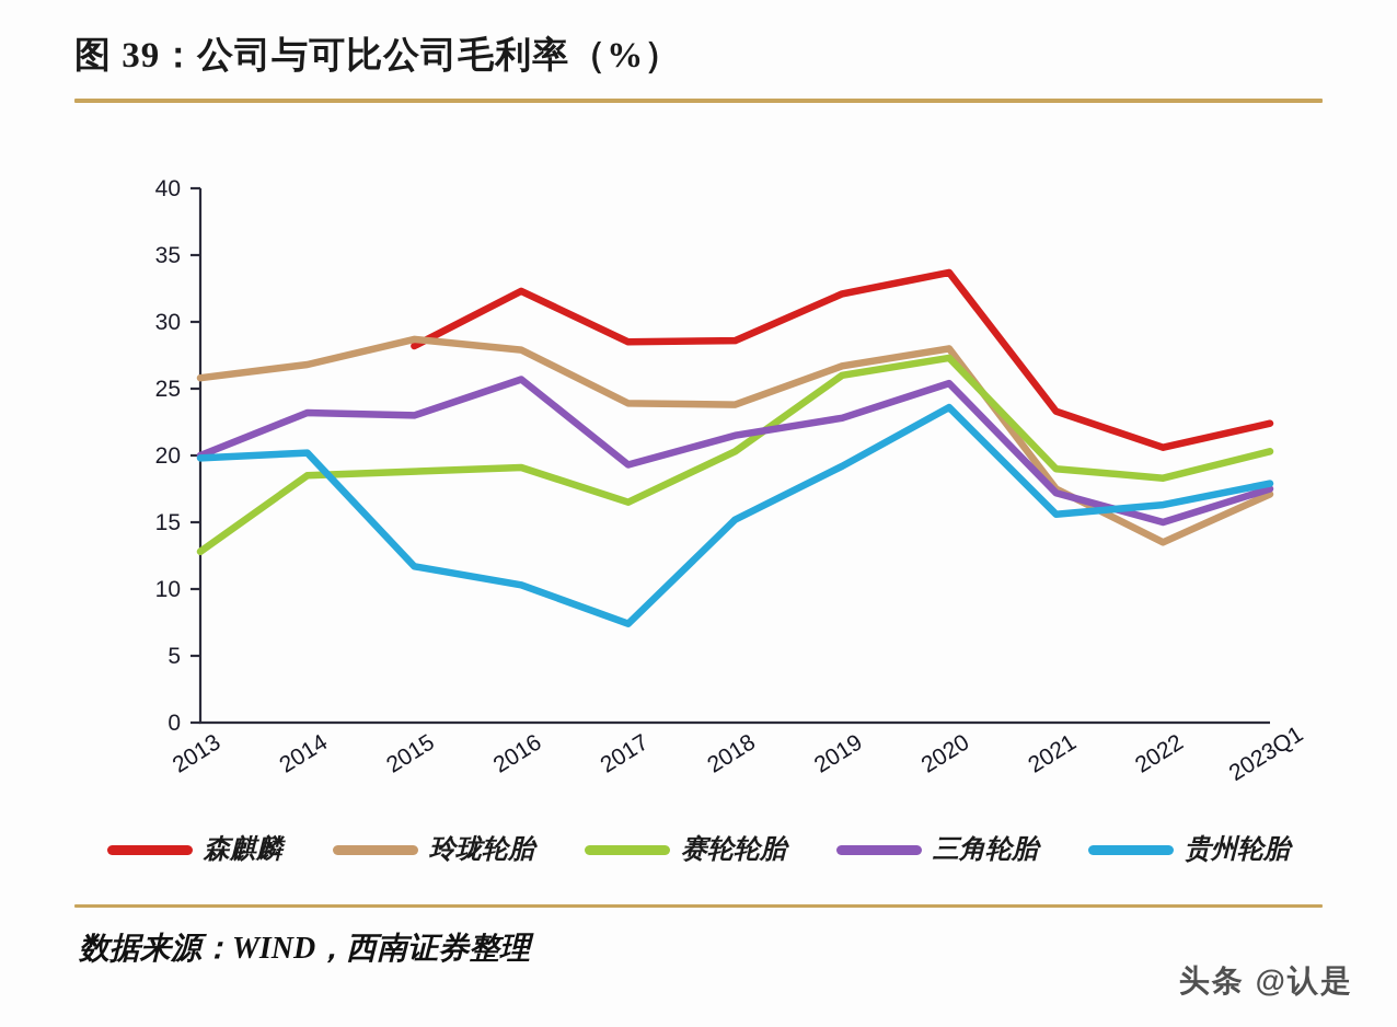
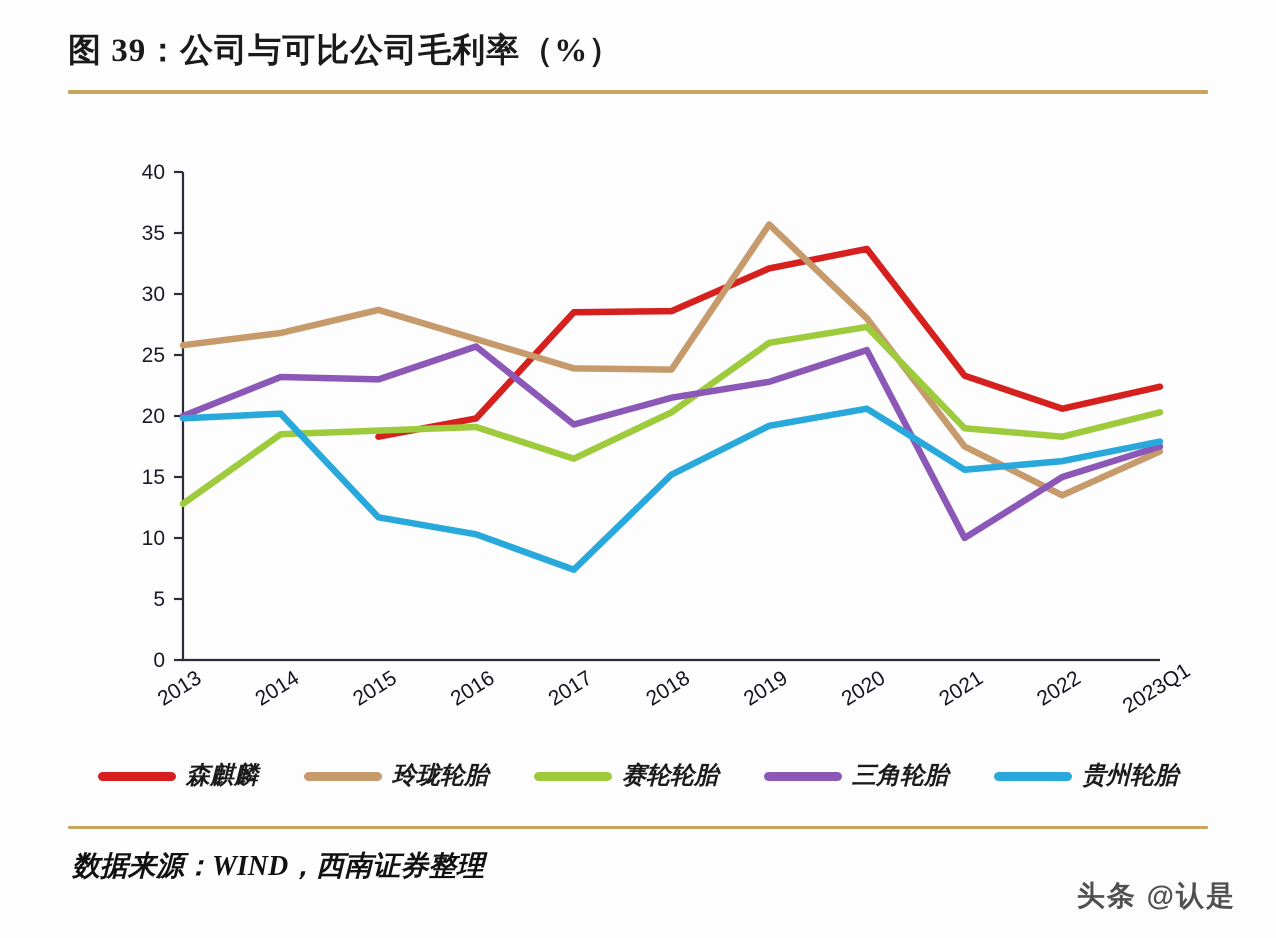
森麒麟/2015: 28.2 -> 18.3
森麒麟/2016: 32.3 -> 19.8
玲珑轮胎/2016: 27.9 -> 26.3
玲珑轮胎/2019: 26.7 -> 35.7
贵州轮胎/2020: 23.6 -> 20.6
三角轮胎/2021: 17.2 -> 10.0
